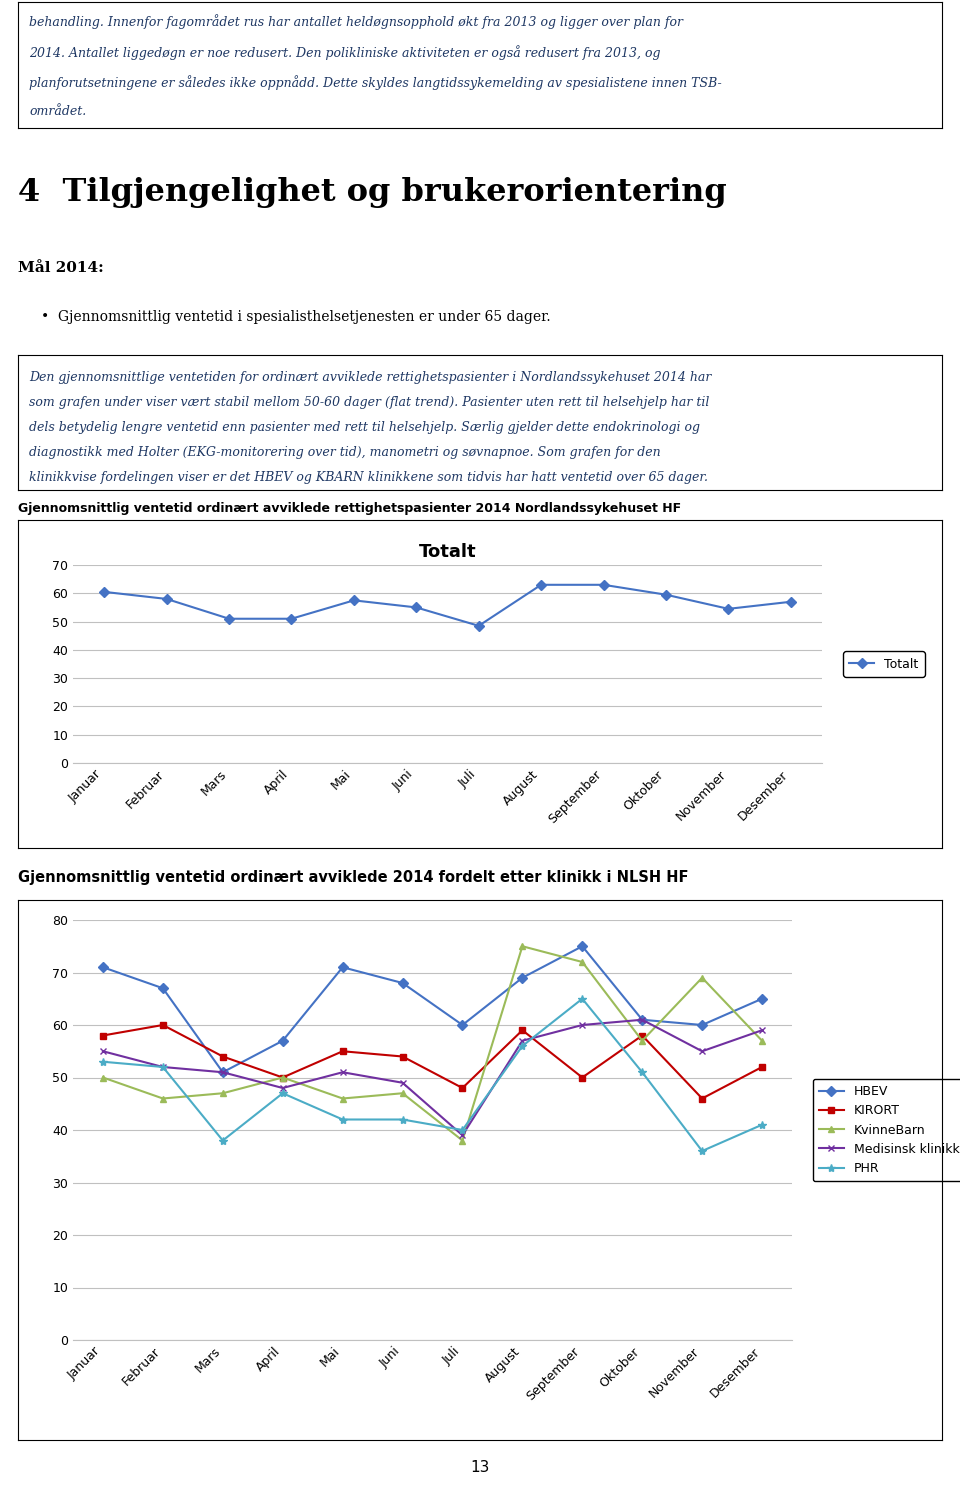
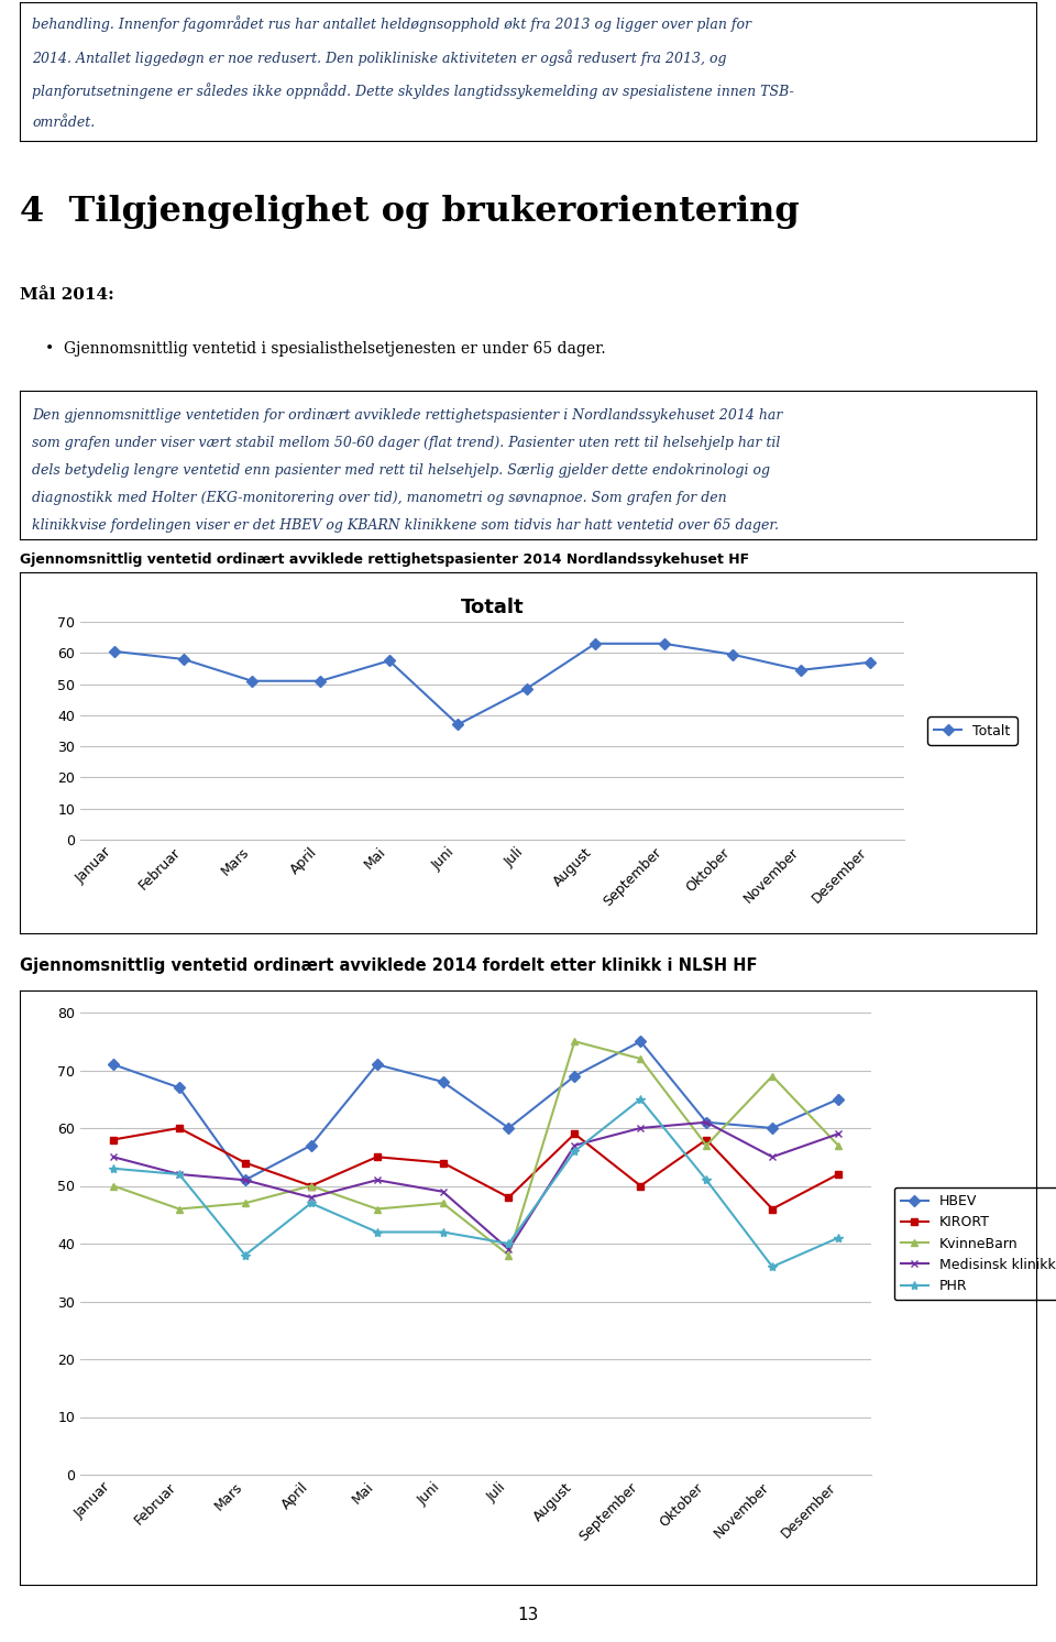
Totalt/Juni: 55.0 -> 37.0
